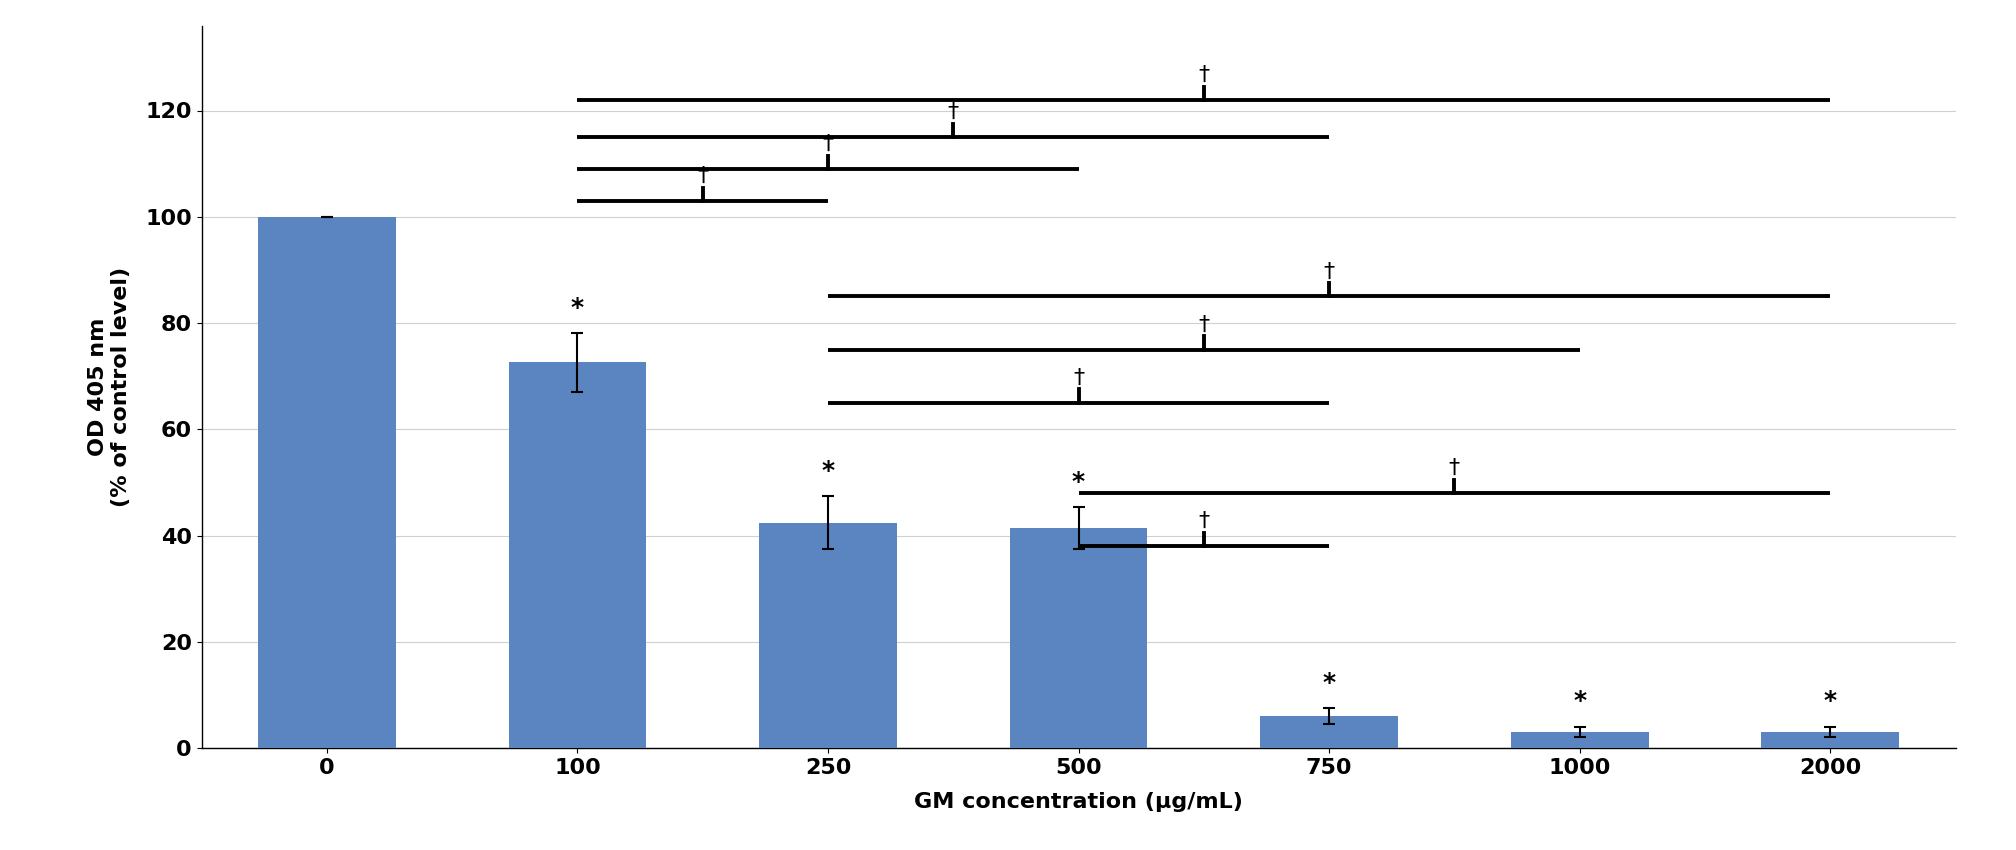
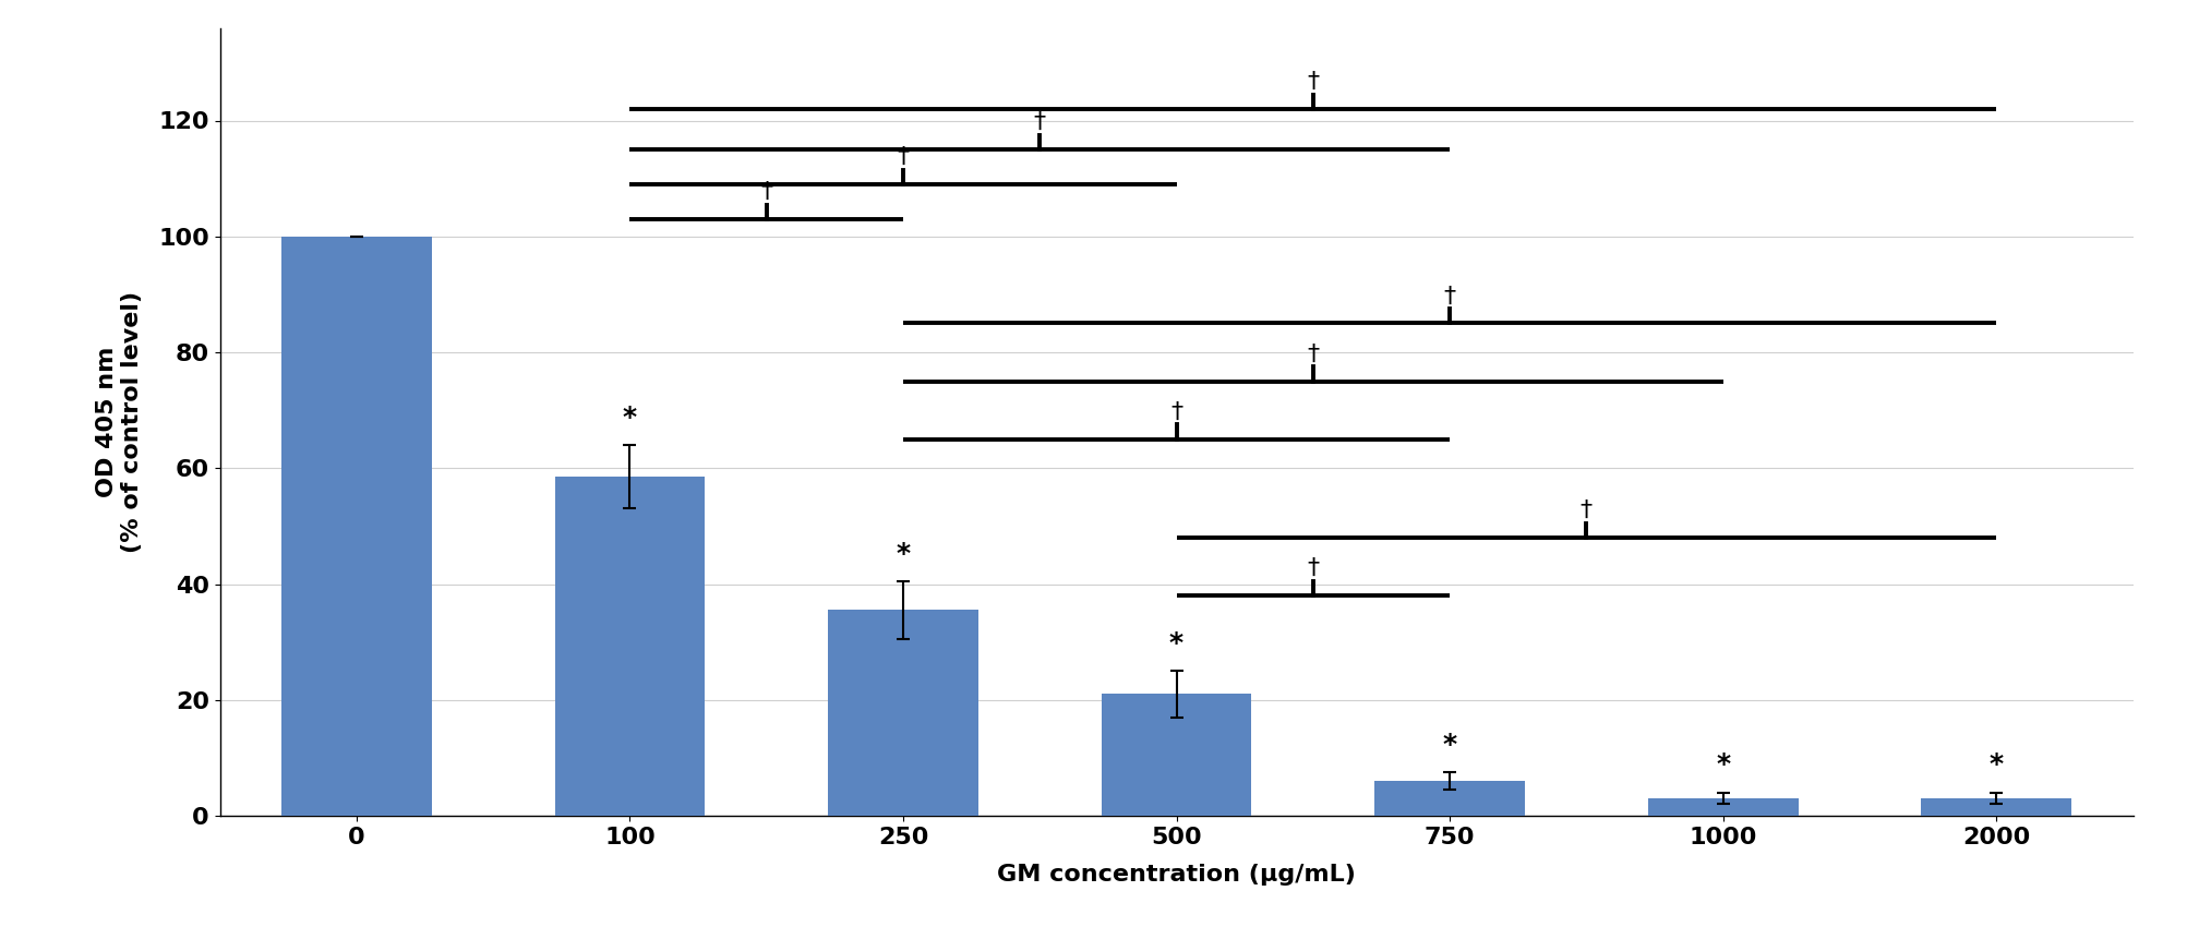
100: 72.6 -> 58.5
250: 42.4 -> 35.5
500: 41.4 -> 21.0
